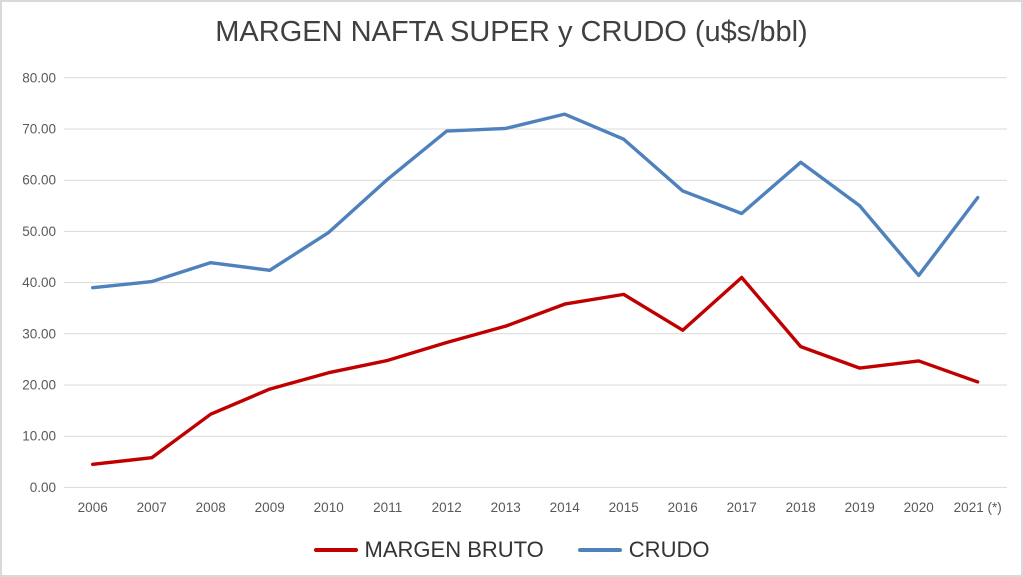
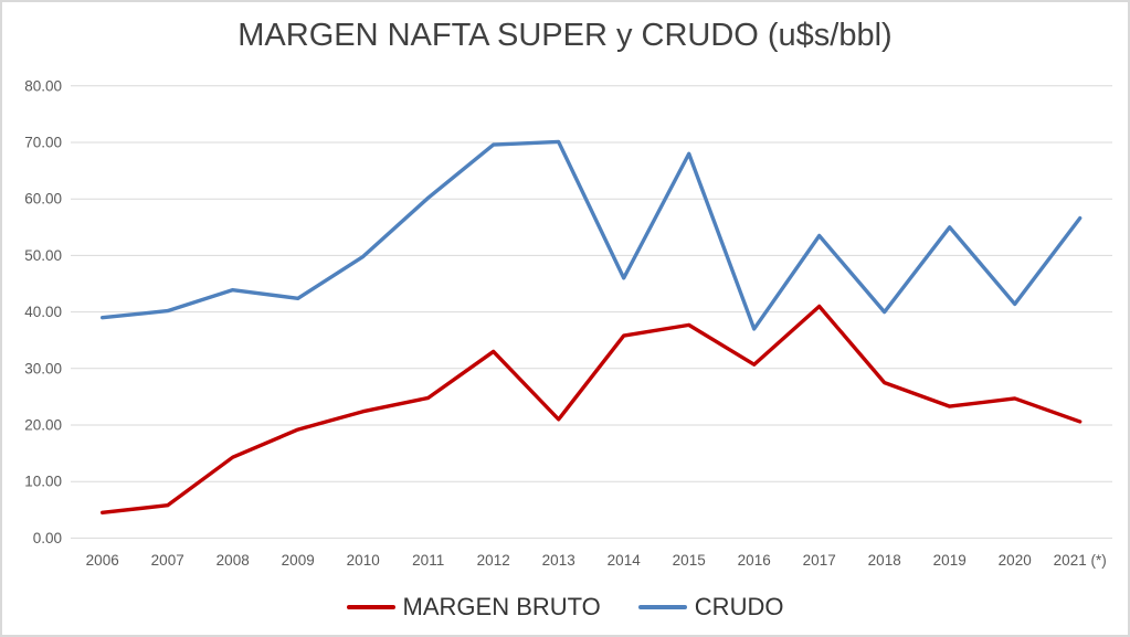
MARGEN BRUTO/2012: 28 -> 33
MARGEN BRUTO/2013: 32 -> 21
CRUDO/2014: 73 -> 46
CRUDO/2016: 58 -> 37
CRUDO/2018: 64 -> 40
